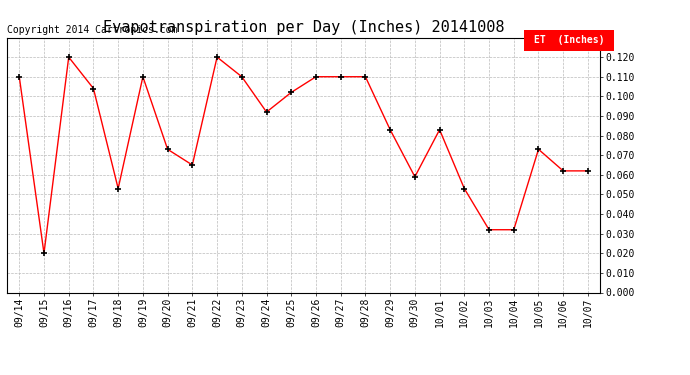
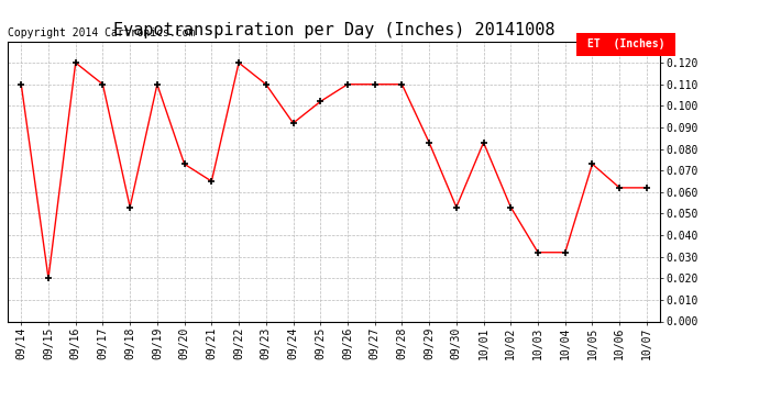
09/17: 0.104 -> 0.110
09/30: 0.059 -> 0.053
